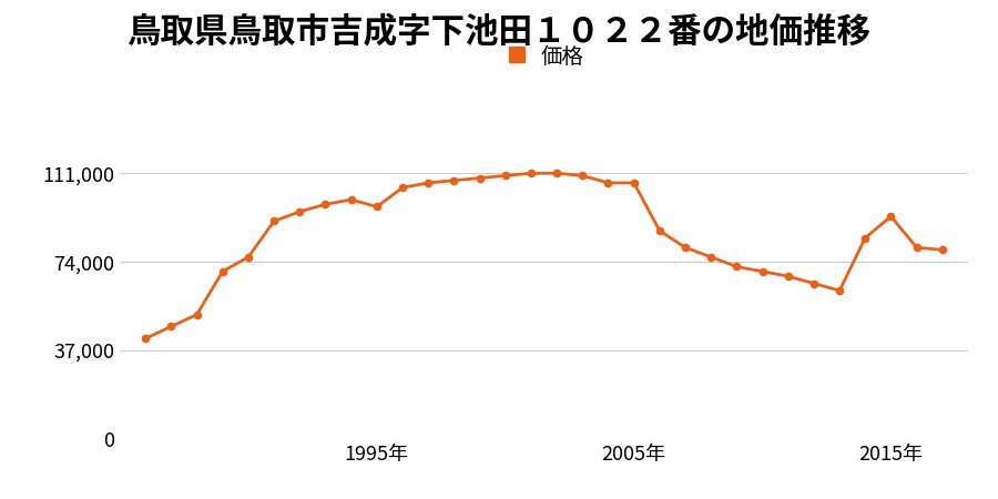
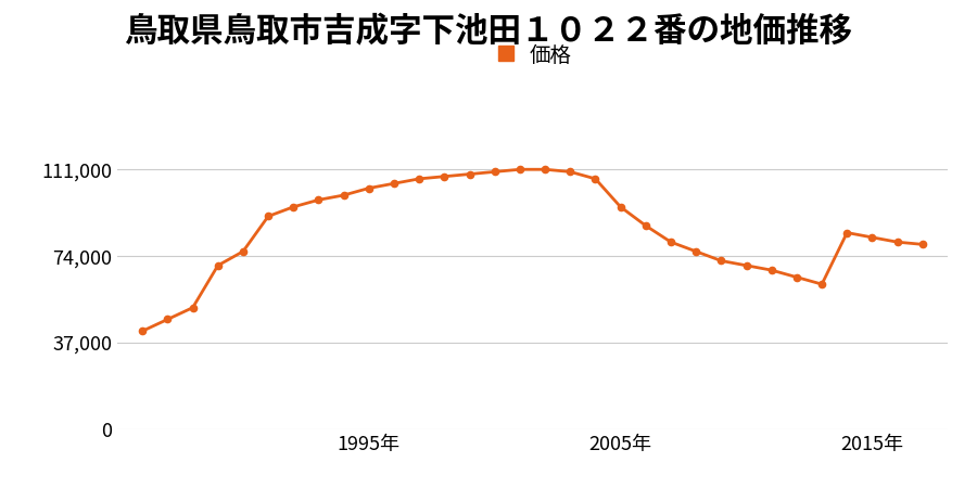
1995年: 97,000 -> 103,000
2005年: 107,000 -> 95,000
2015年: 93,000 -> 82,000
